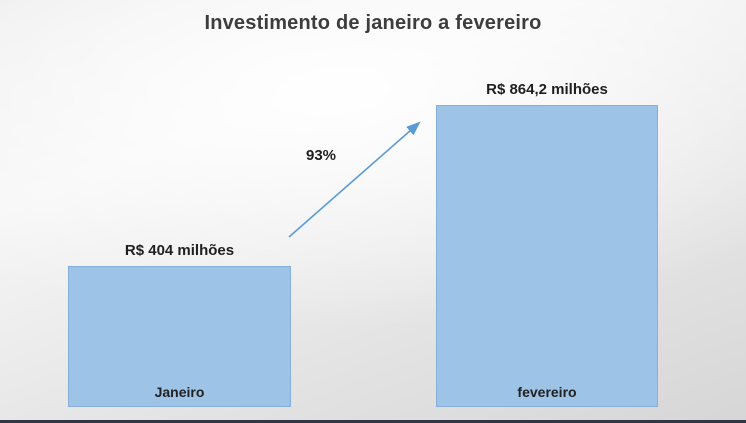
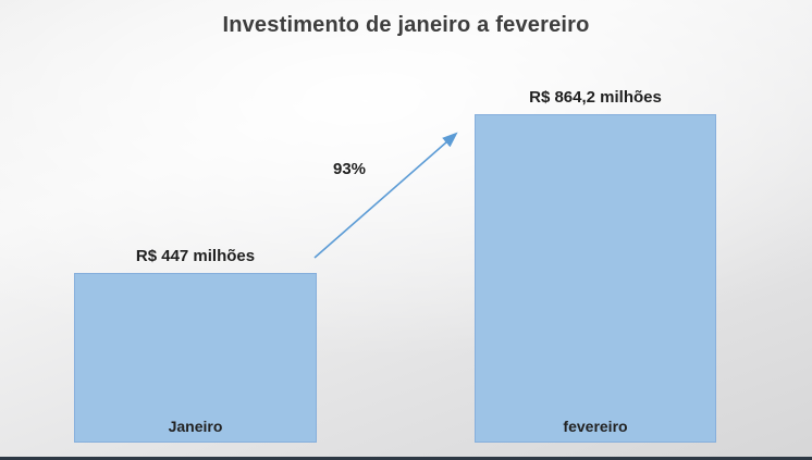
Janeiro: 404 -> 447
